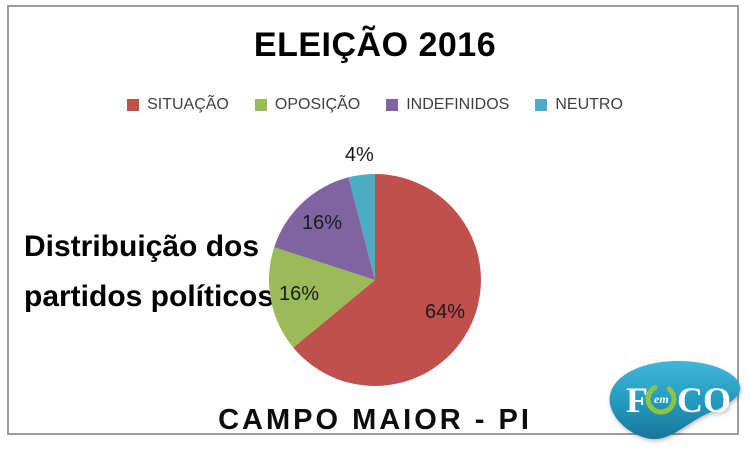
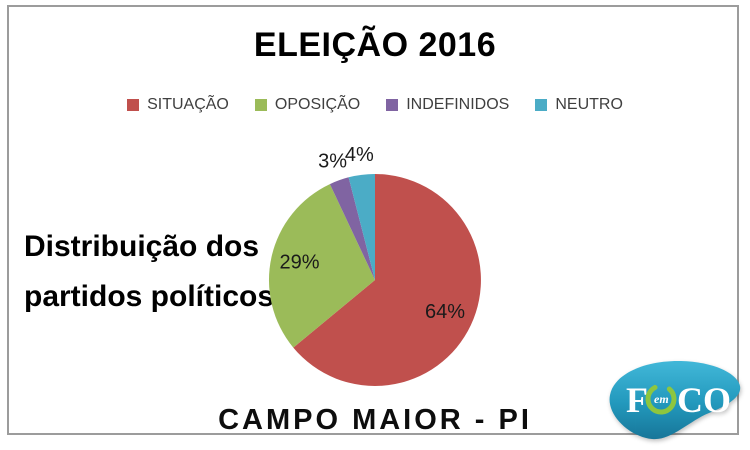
OPOSIÇÃO: 16% -> 29%
INDEFINIDOS: 16% -> 3%
